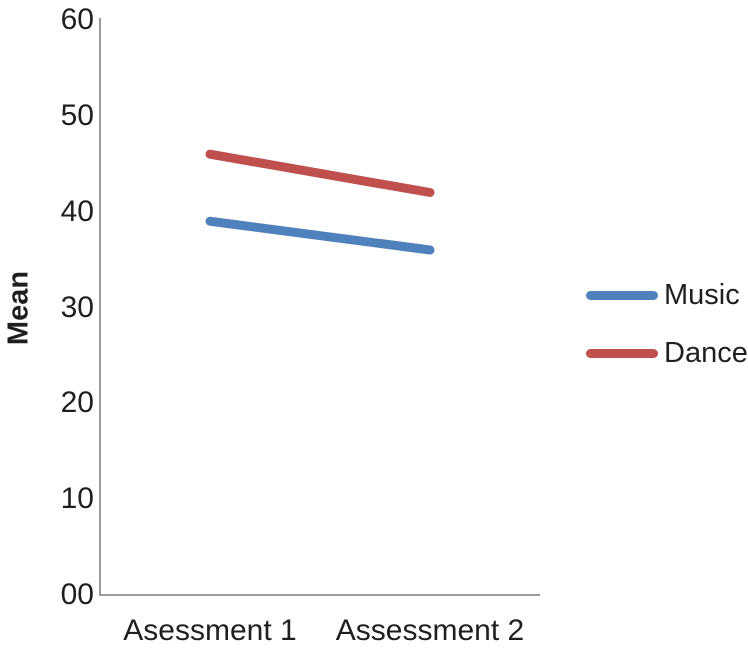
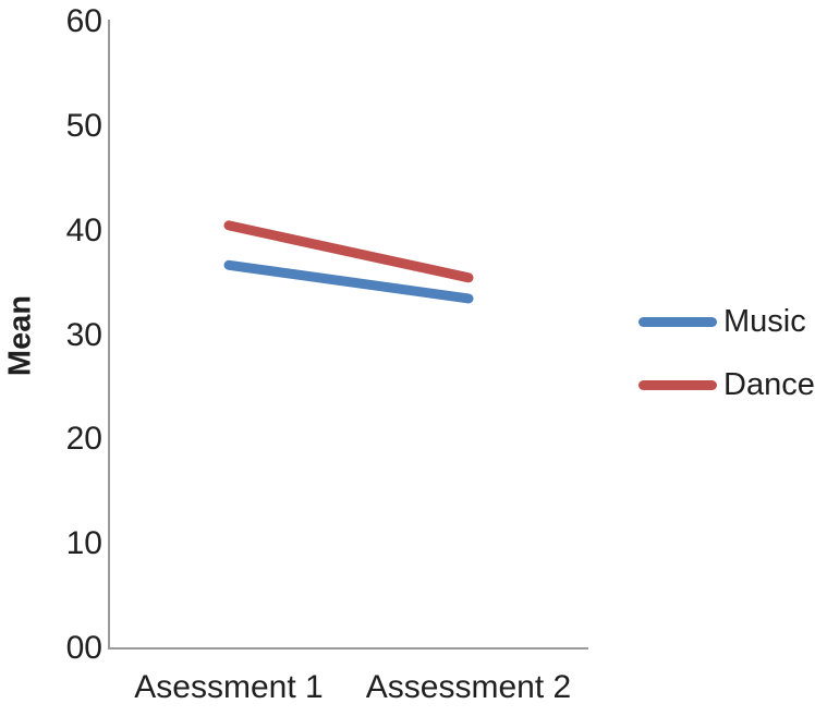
Music/Asessment 1: 39 -> 37
Dance/Asessment 1: 46 -> 40
Music/Assessment 2: 36 -> 34
Dance/Assessment 2: 42 -> 36
